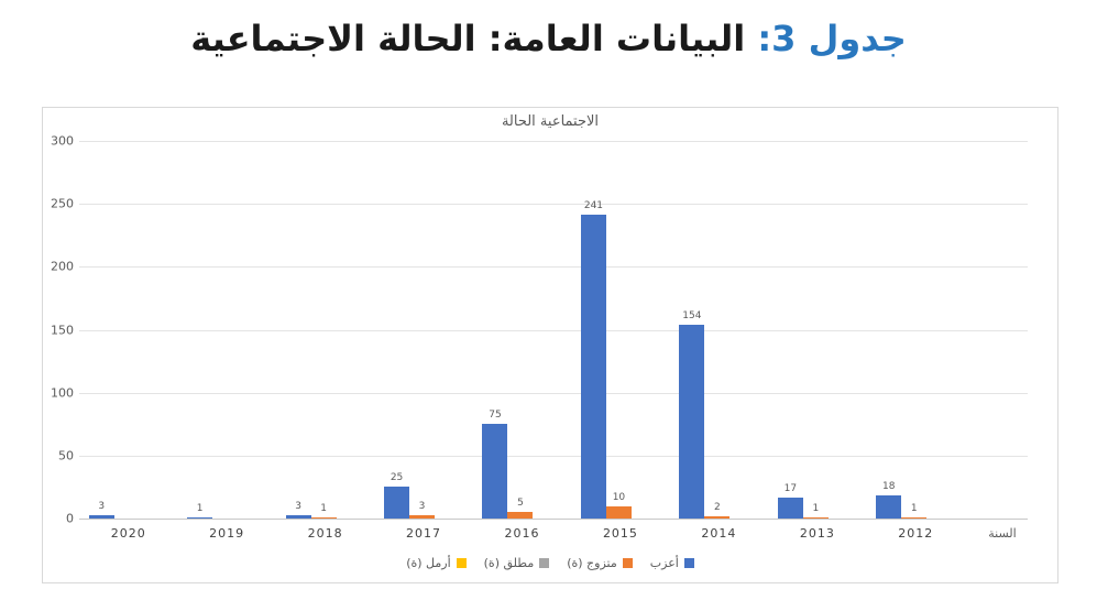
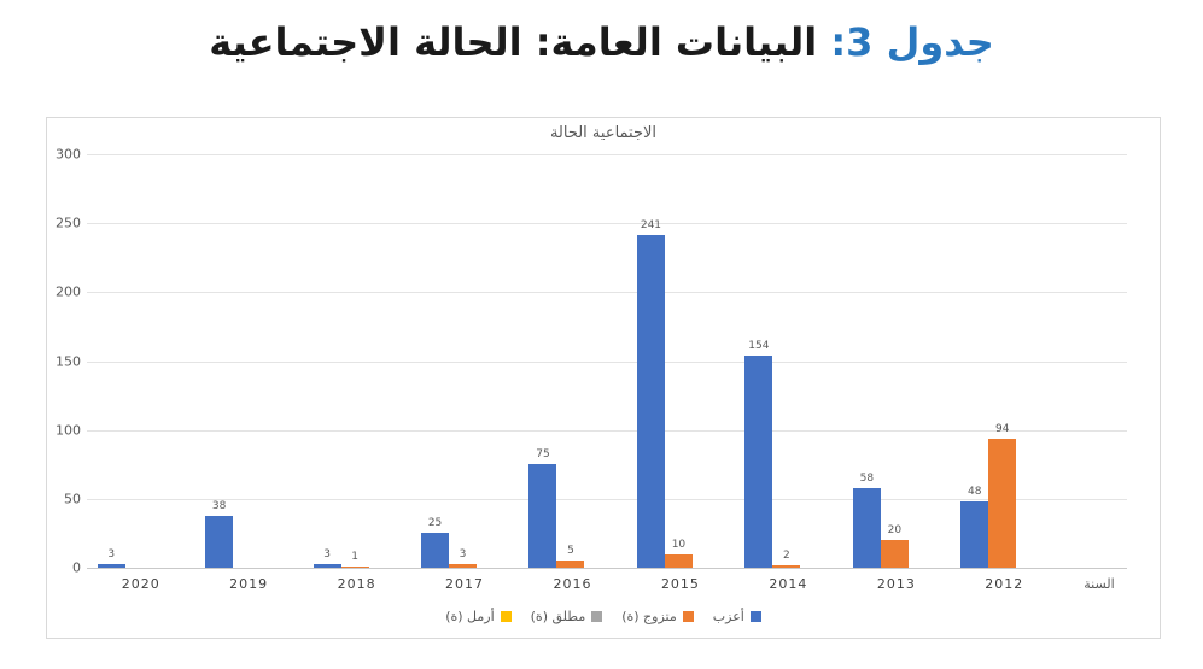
أعزب/2019: 1 -> 38
أعزب/2013: 17 -> 58
متزوج (ة)/2013: 1 -> 20
أعزب/2012: 18 -> 48
متزوج (ة)/2012: 1 -> 94
